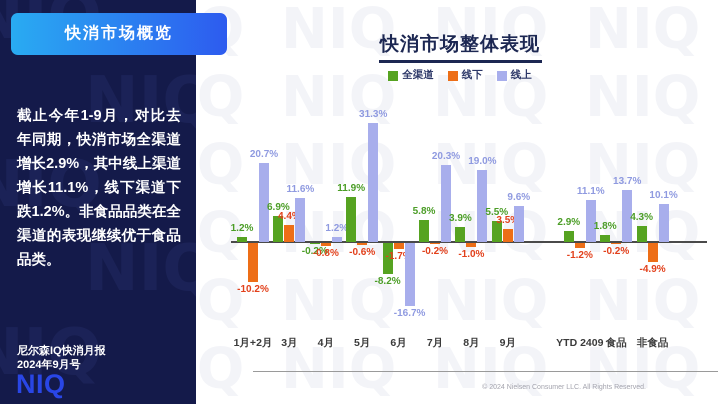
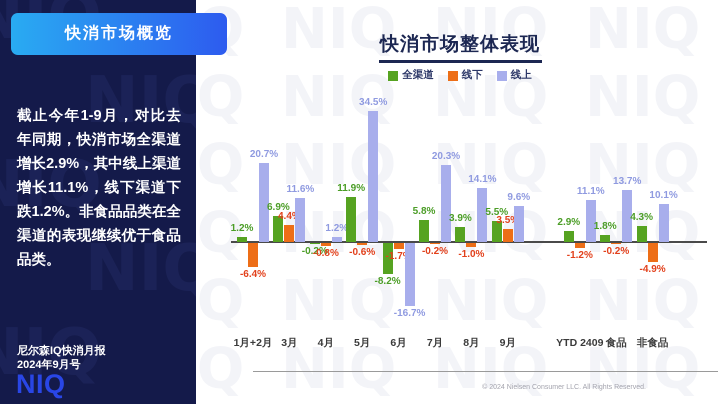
线下/1月+2月: -10.2% -> -6.4%
线上/5月: 31.3% -> 34.5%
线上/8月: 19.0% -> 14.1%
